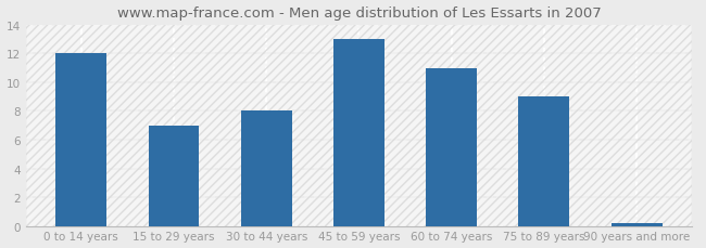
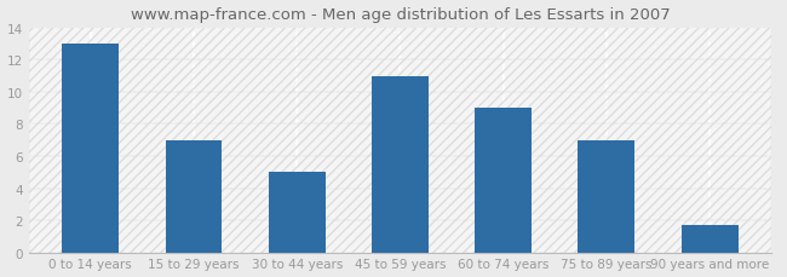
0 to 14 years: 12.0 -> 13.0
30 to 44 years: 8.0 -> 5.0
45 to 59 years: 13.0 -> 11.0
60 to 74 years: 11.0 -> 9.0
75 to 89 years: 9.0 -> 7.0
90 years and more: 0.2 -> 1.7
